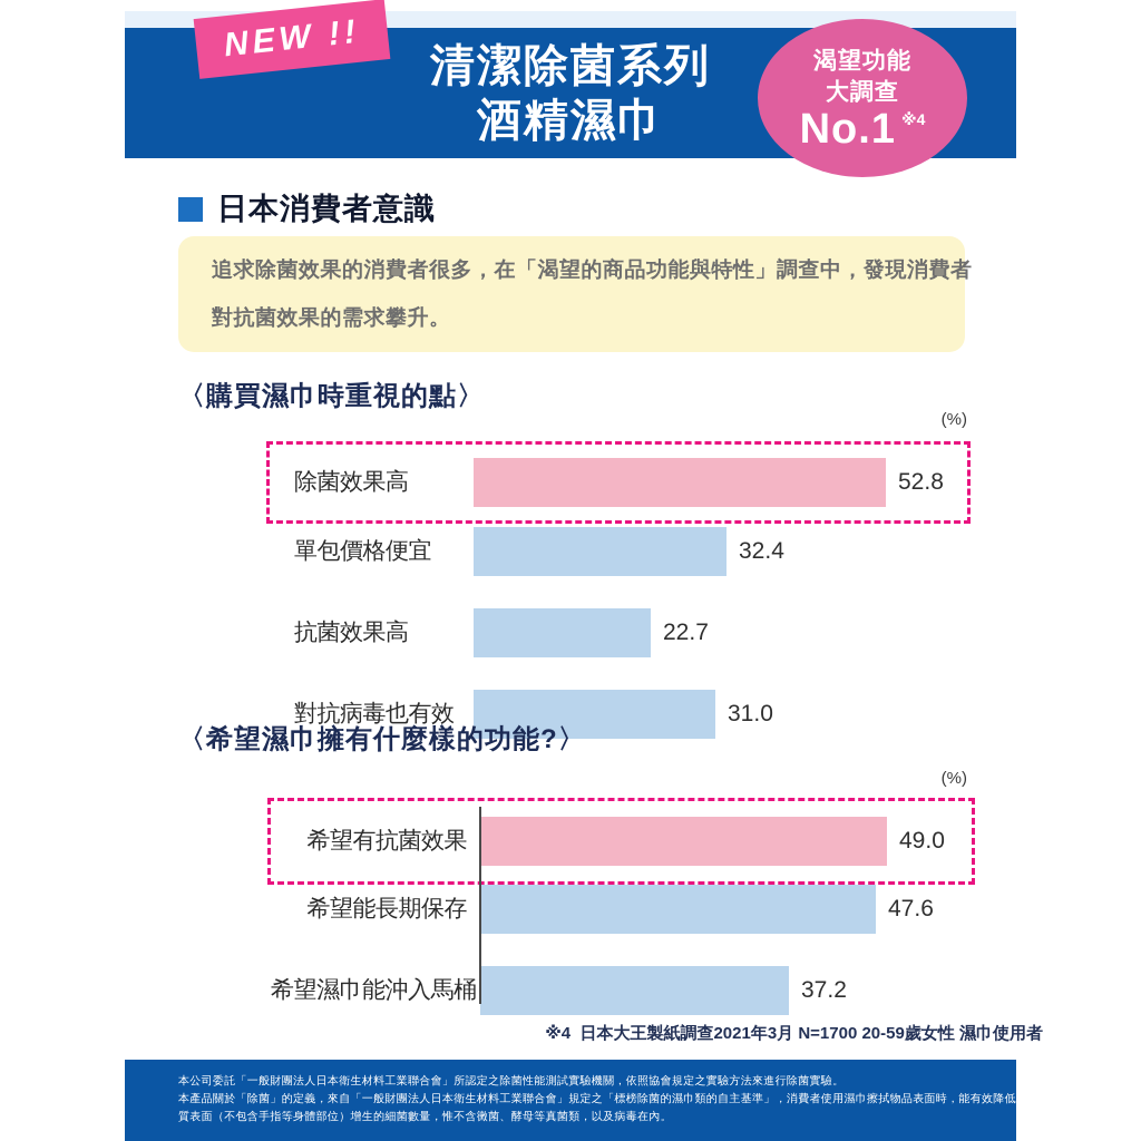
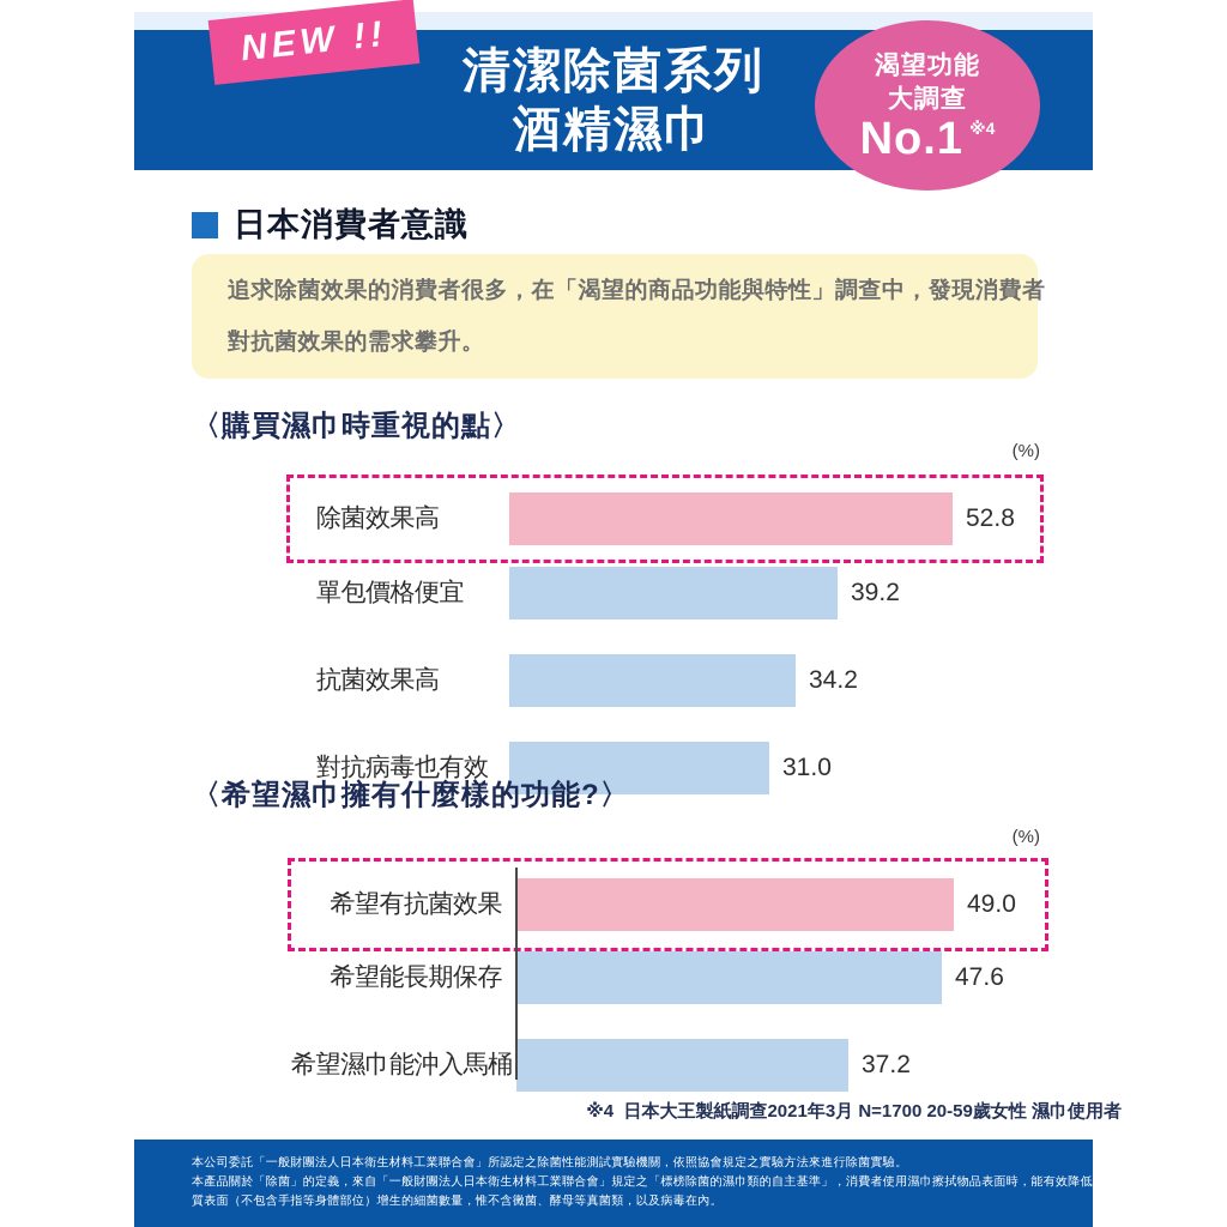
〈購買濕巾時重視的點〉/單包價格便宜: 32.4 -> 39.2
〈購買濕巾時重視的點〉/抗菌效果高: 22.7 -> 34.2
